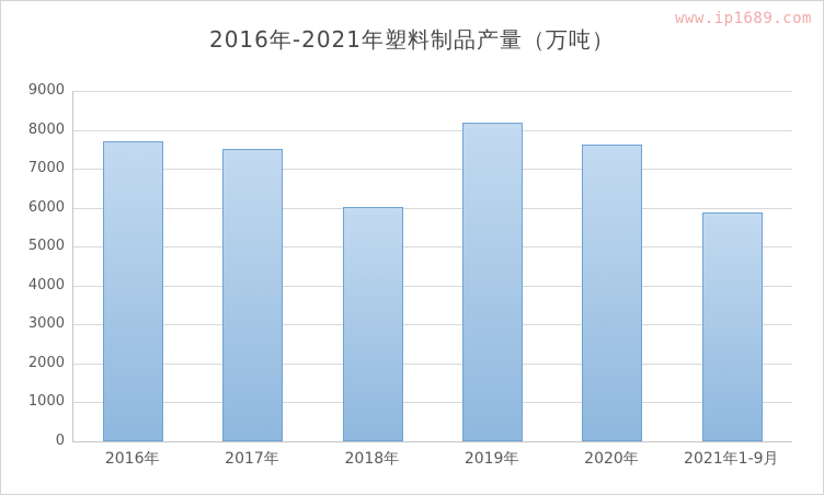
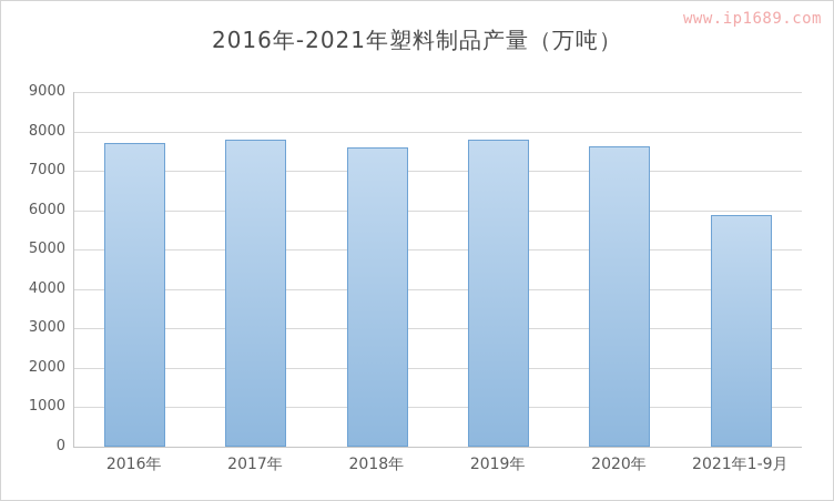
2017年: 7500 -> 7800
2018年: 6000 -> 7600
2019年: 8200 -> 7800
